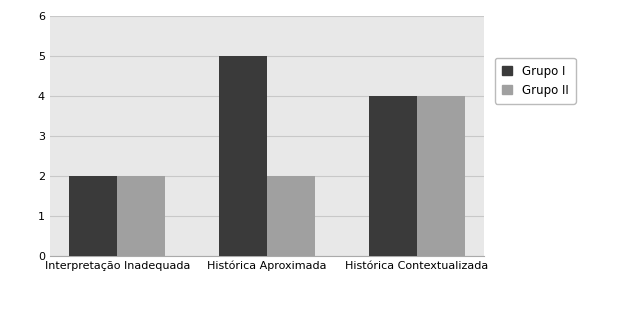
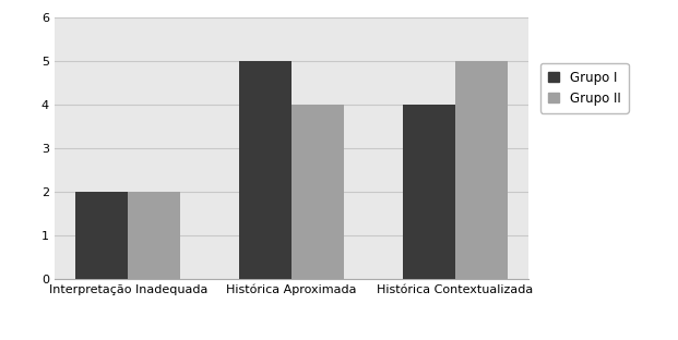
Grupo II/Histórica Aproximada: 2 -> 4
Grupo II/Histórica Contextualizada: 4 -> 5
